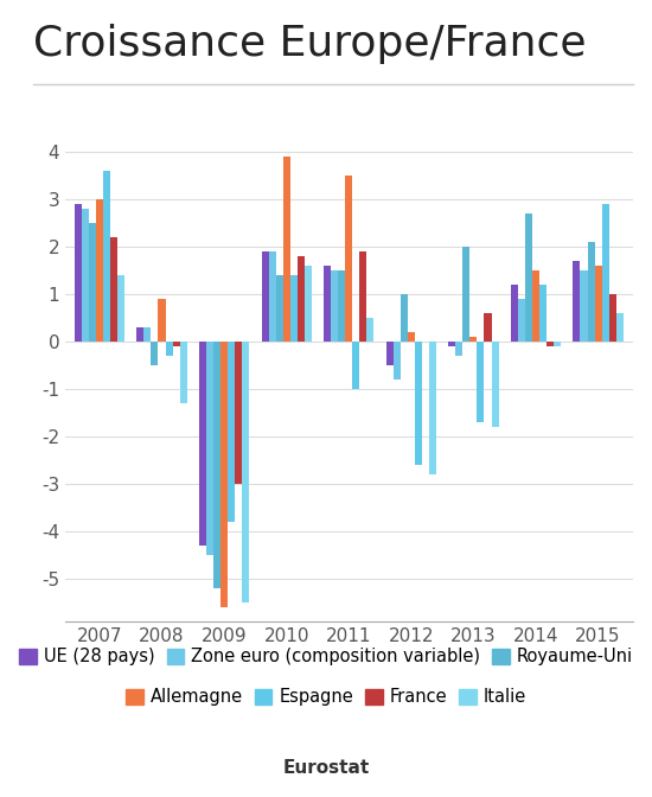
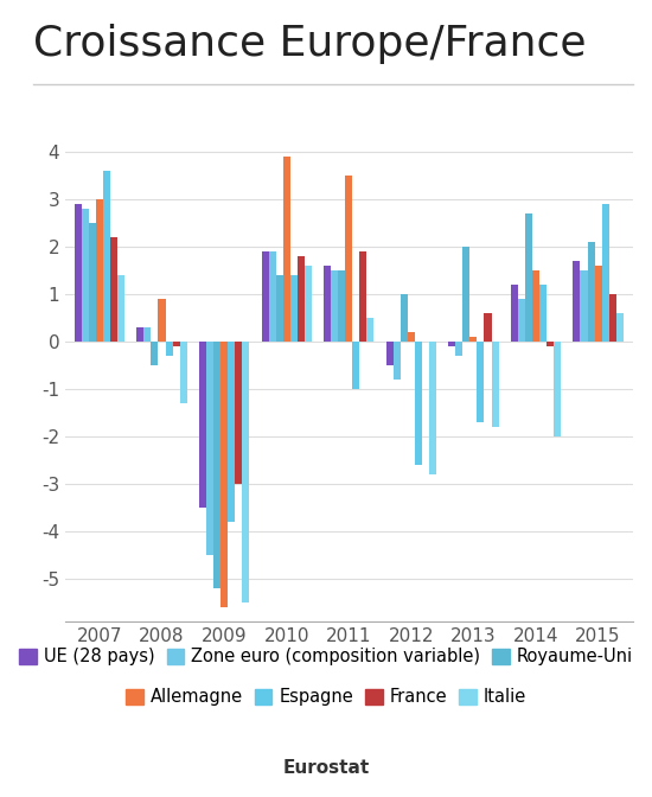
UE (28 pays)/2009: -4.3 -> -3.5
Italie/2014: -0.1 -> -2.0
